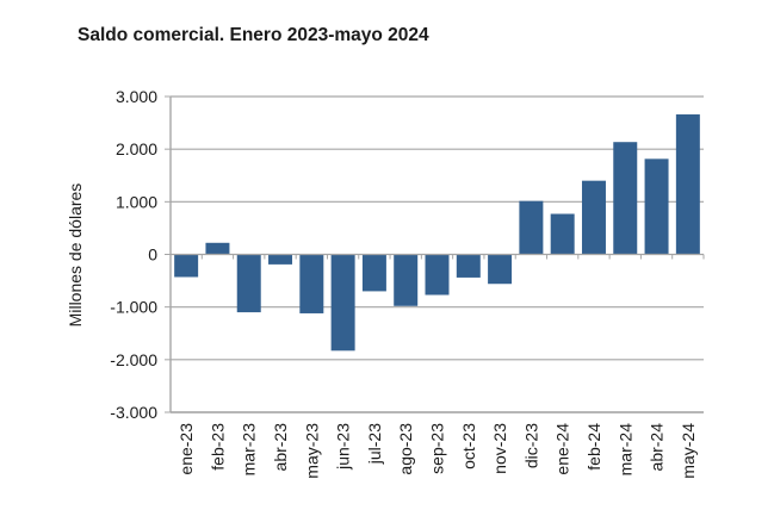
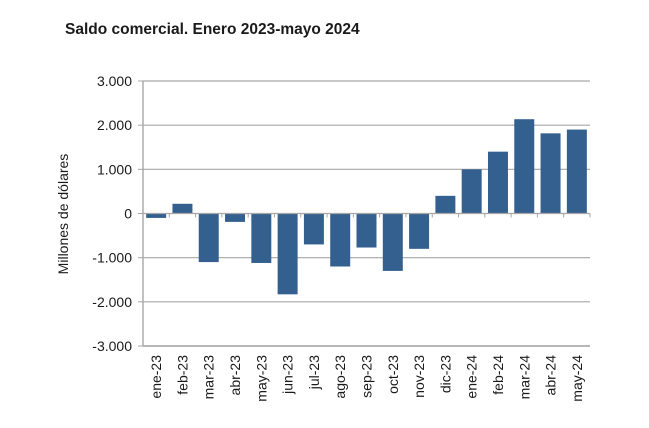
ene-23: -400 -> -100
ago-23: -1000 -> -1200
oct-23: -400 -> -1300
nov-23: -600 -> -800
dic-23: 1000 -> 400
ene-24: 800 -> 1000
may-24: 2700 -> 1900
